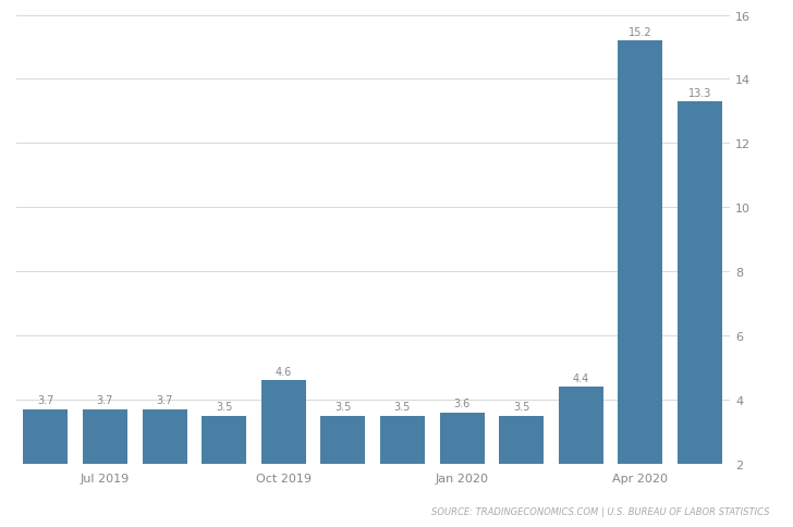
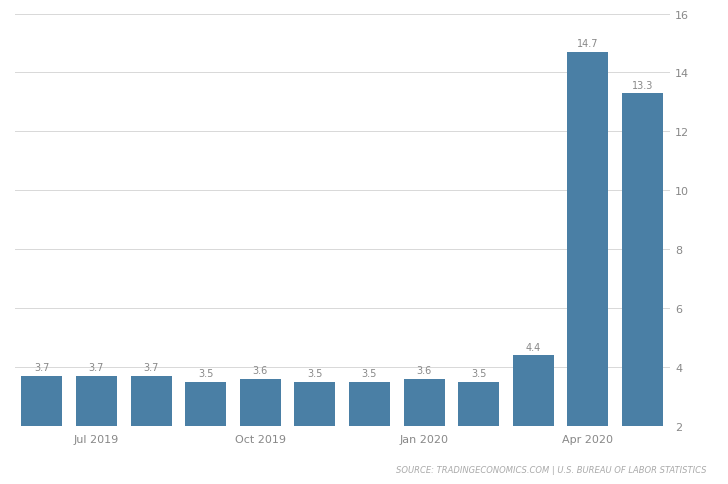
Oct 2019: 4.6 -> 3.6
Apr 2020: 15.2 -> 14.7
